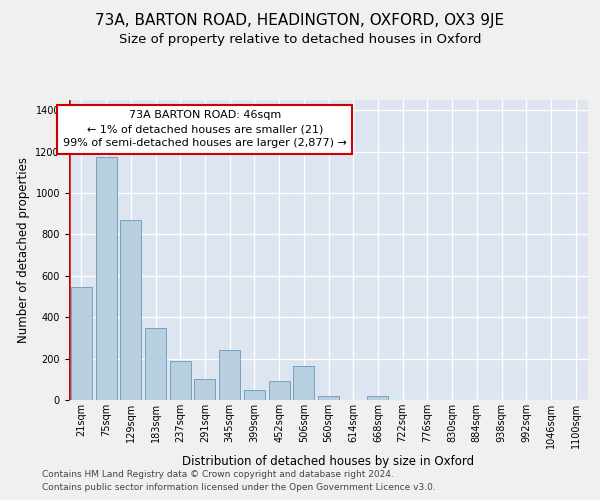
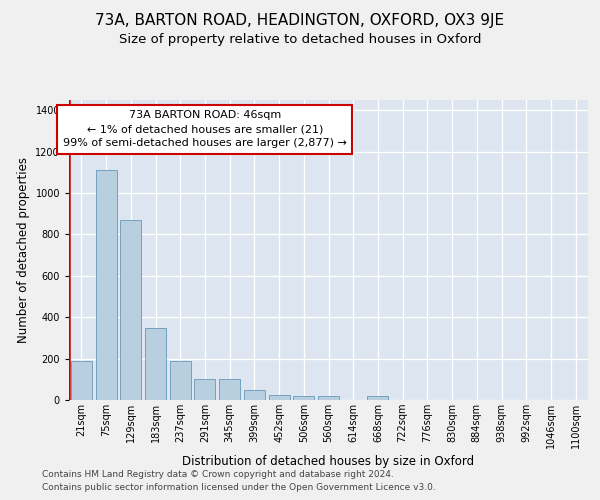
21sqm: 545 -> 190
75sqm: 1175 -> 1110
345sqm: 240 -> 100
452sqm: 90 -> 22
506sqm: 165 -> 20
